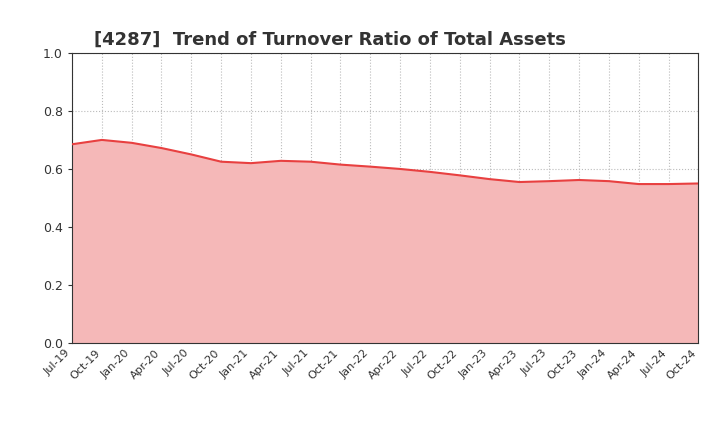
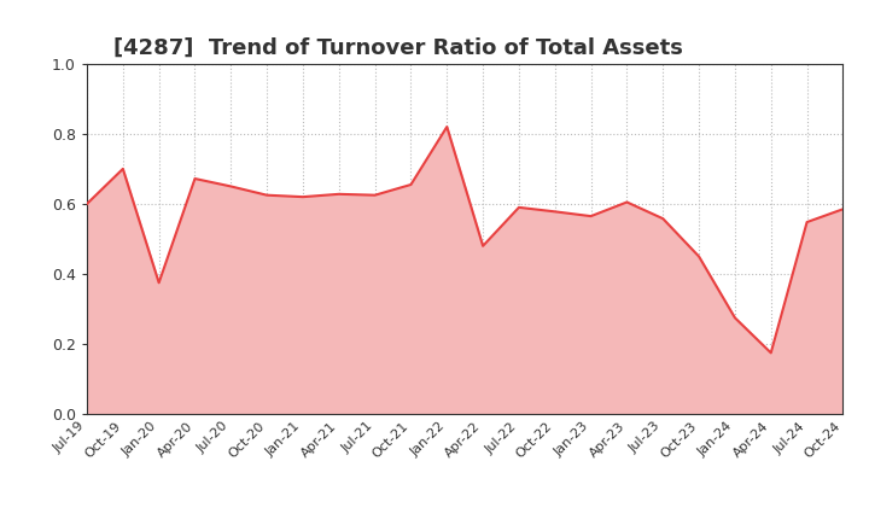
Jul-19: 0.685 -> 0.600
Jan-20: 0.690 -> 0.375
Oct-21: 0.615 -> 0.655
Jan-22: 0.608 -> 0.820
Apr-22: 0.600 -> 0.480
Apr-23: 0.555 -> 0.605
Oct-23: 0.562 -> 0.450
Jan-24: 0.558 -> 0.275
Apr-24: 0.548 -> 0.175
Oct-24: 0.550 -> 0.585
